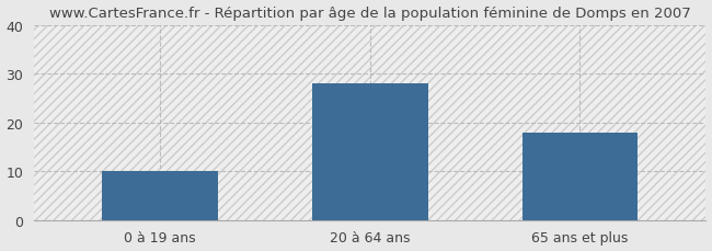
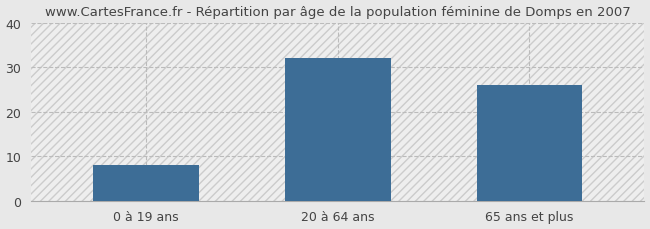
0 à 19 ans: 10 -> 8
20 à 64 ans: 28 -> 32
65 ans et plus: 18 -> 26
